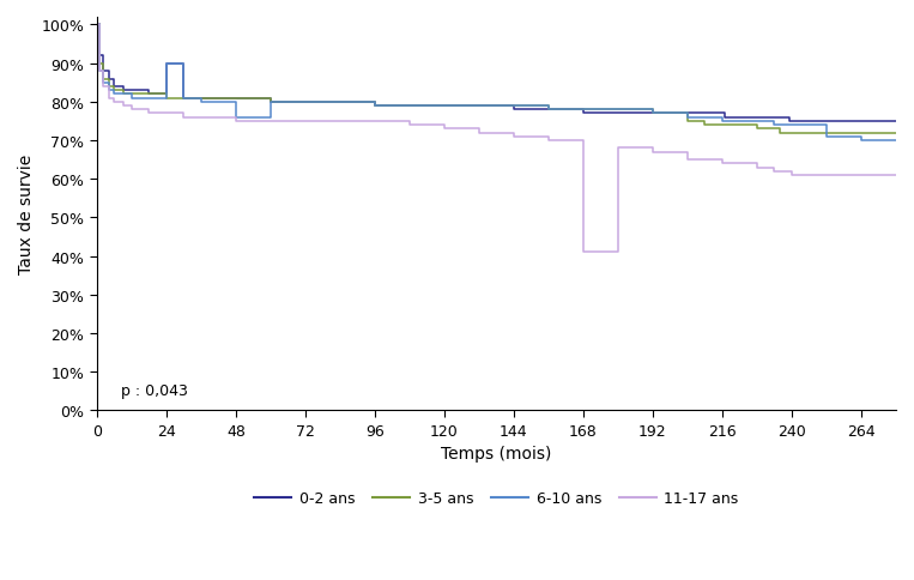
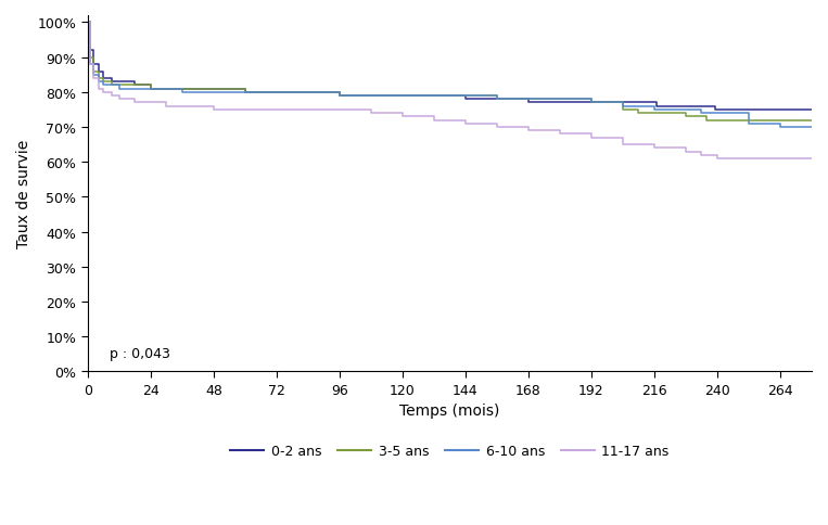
0-2 ans/24: 90% -> 81%
6-10 ans/24: 90% -> 81%
6-10 ans/48: 76% -> 80%
11-17 ans/168: 41% -> 69%
